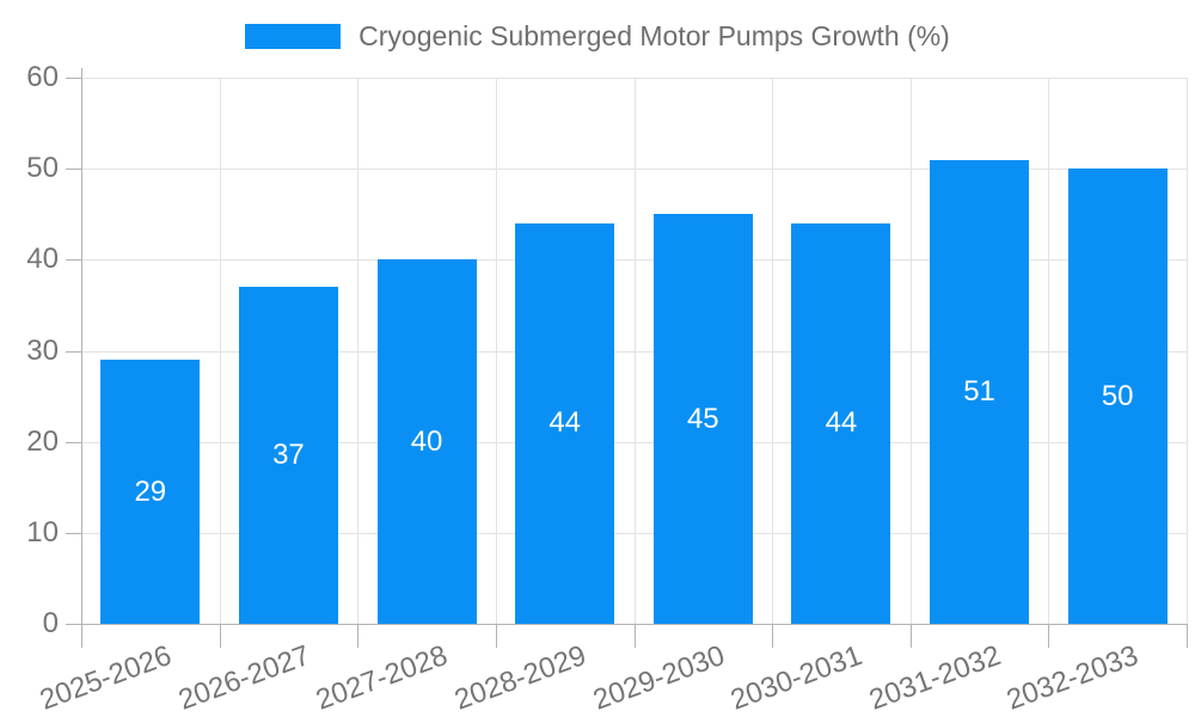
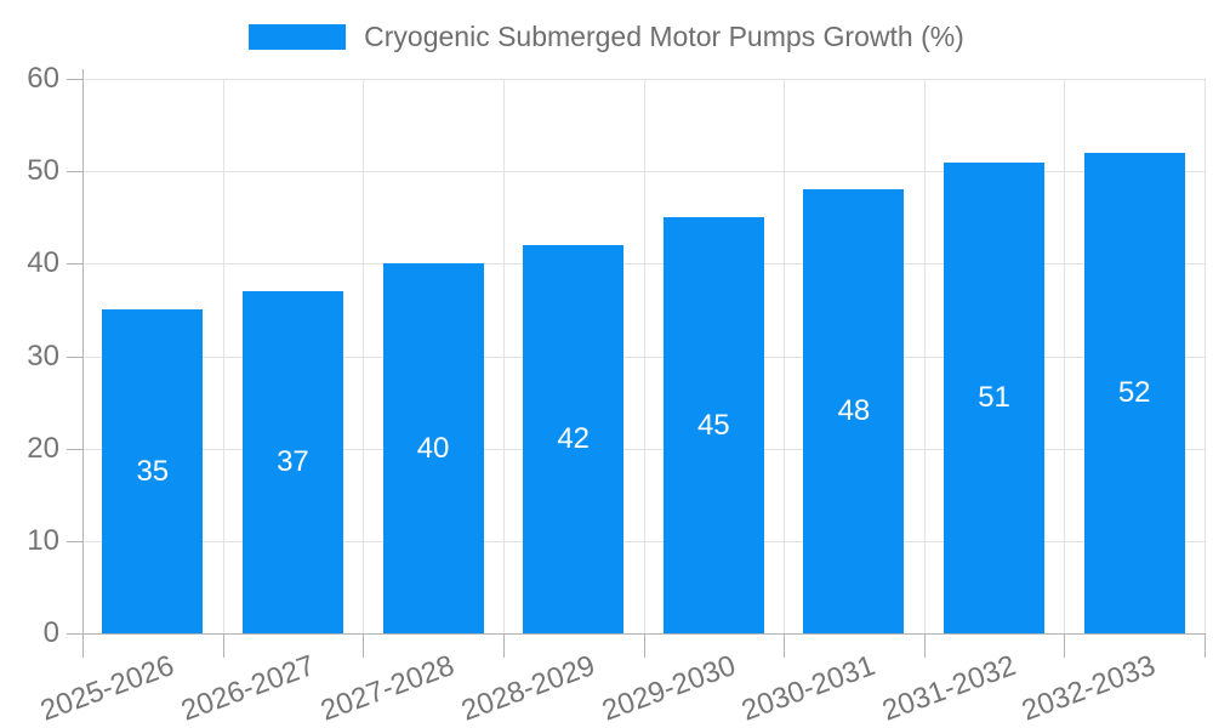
2025-2026: 29 -> 35
2028-2029: 44 -> 42
2030-2031: 44 -> 48
2032-2033: 50 -> 52
